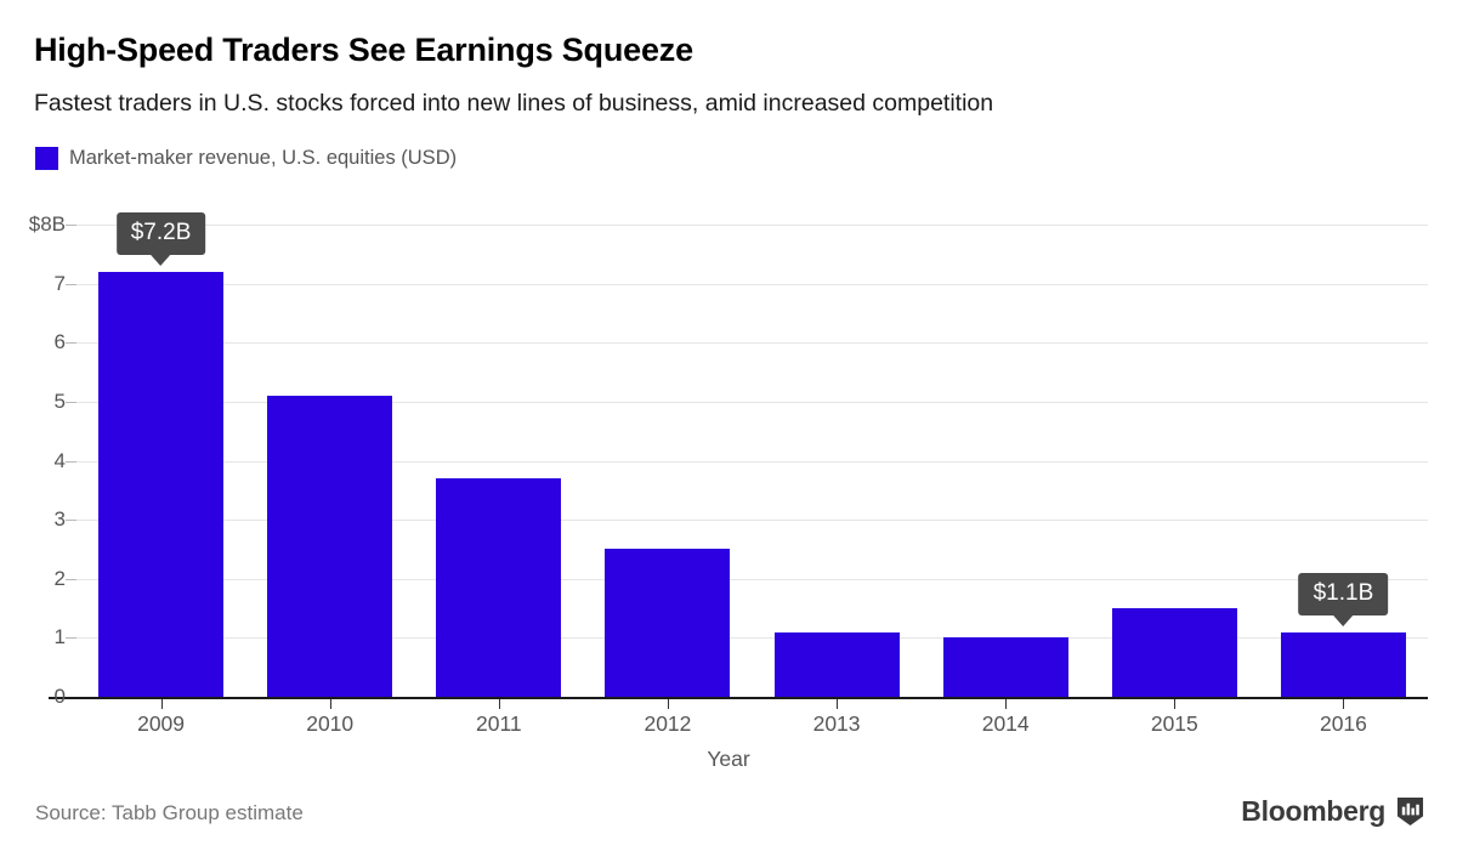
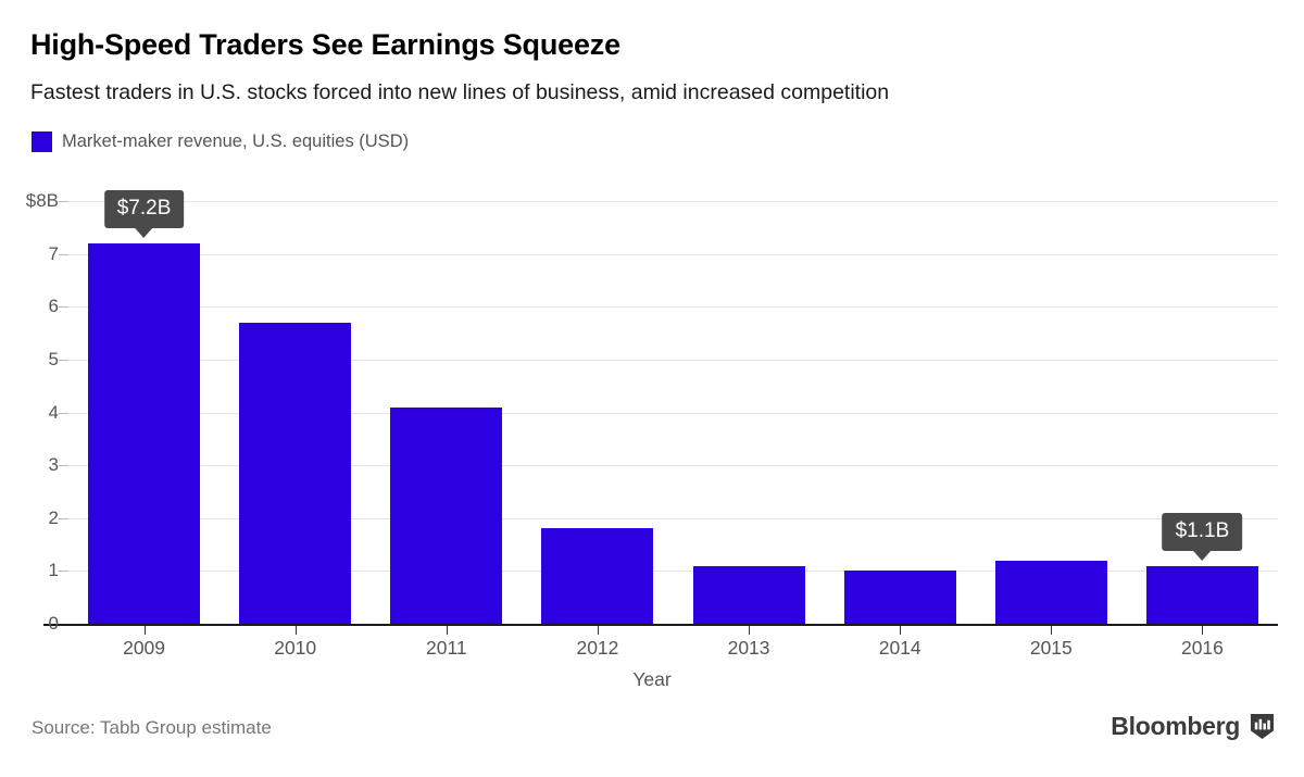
2010: $5.1B -> $5.7B
2011: $3.7B -> $4.1B
2012: $2.5B -> $1.8B
2015: $1.5B -> $1.2B
